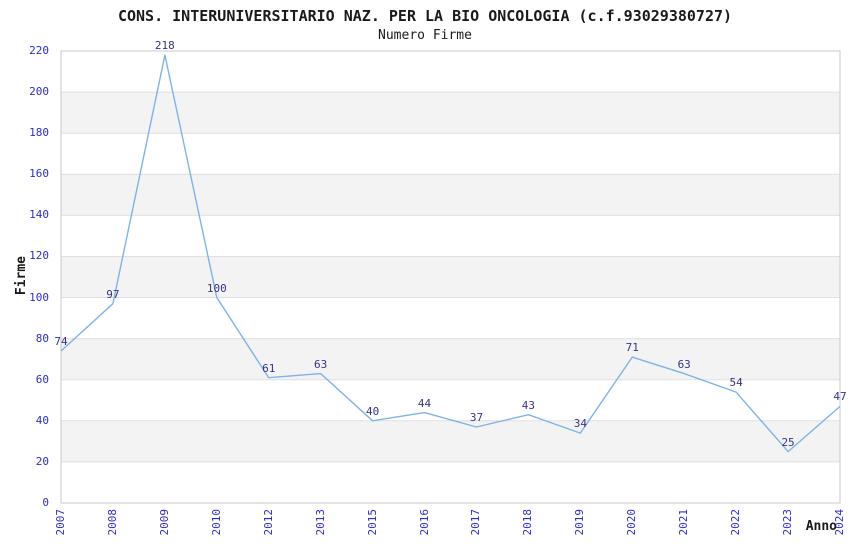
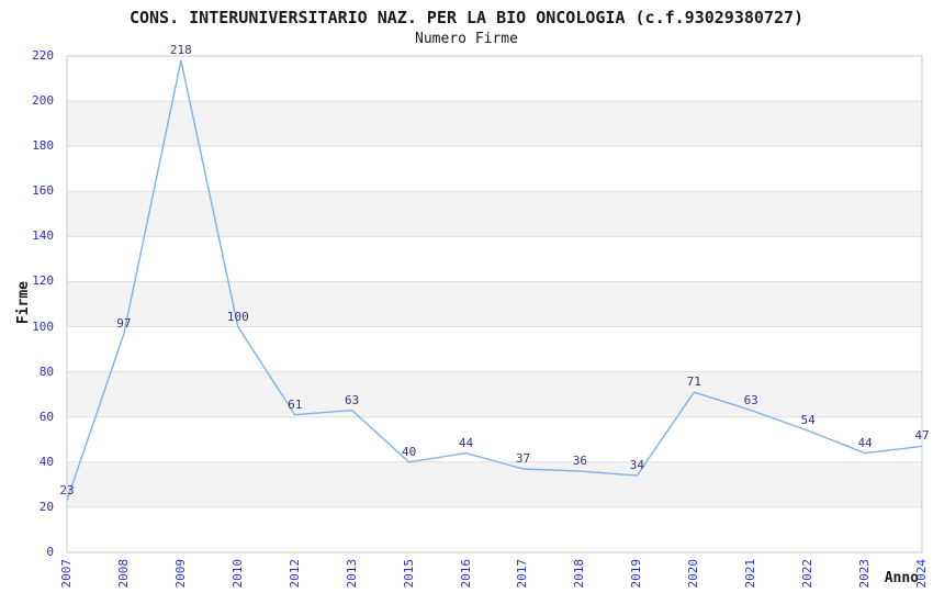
2007: 74 -> 23
2018: 43 -> 36
2023: 25 -> 44
